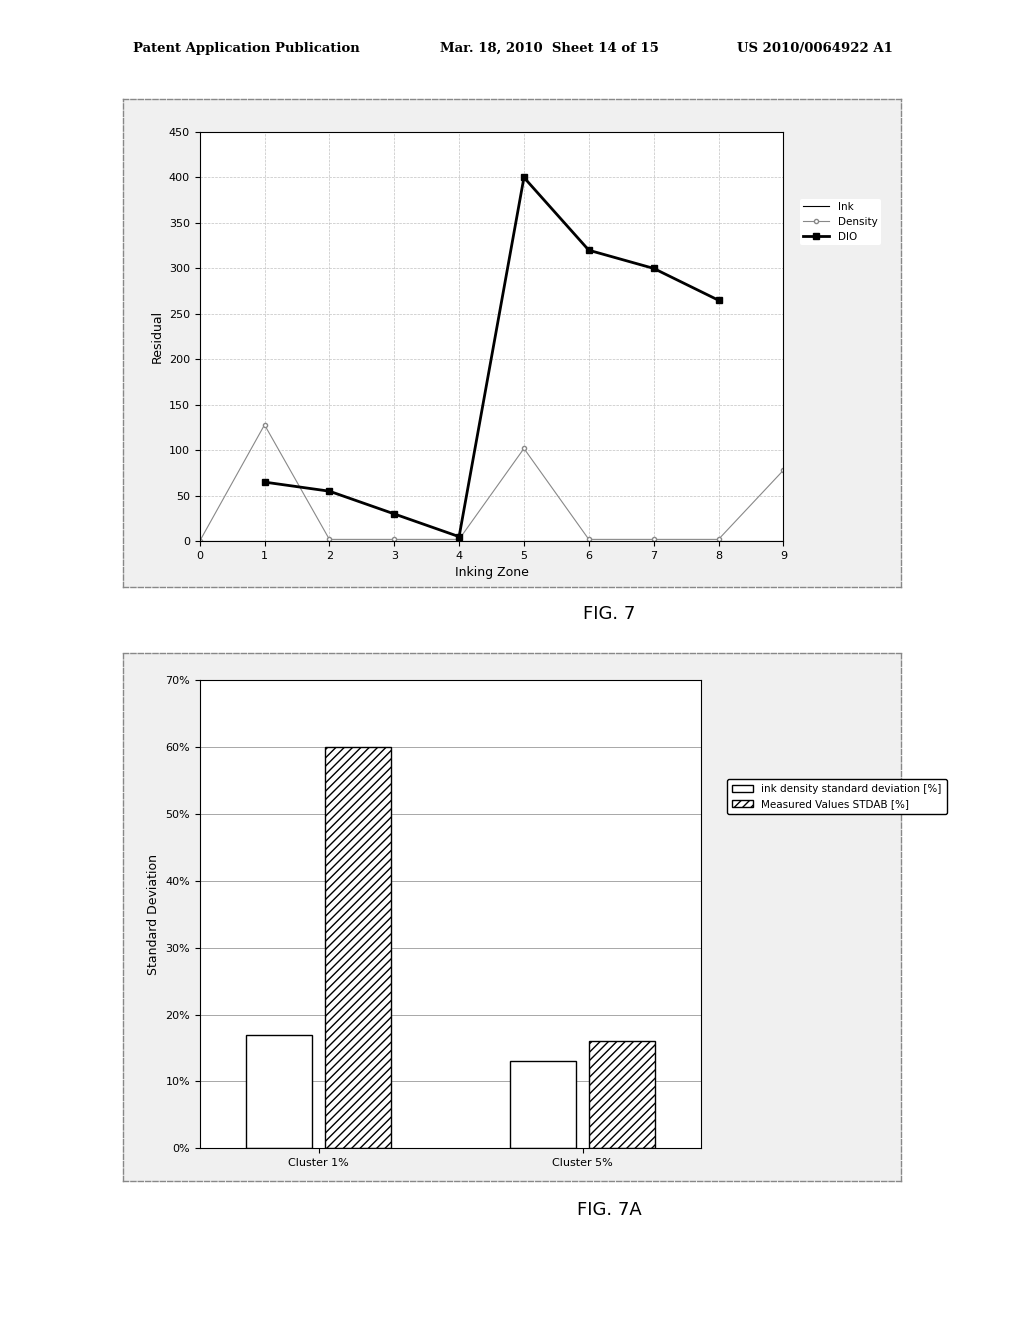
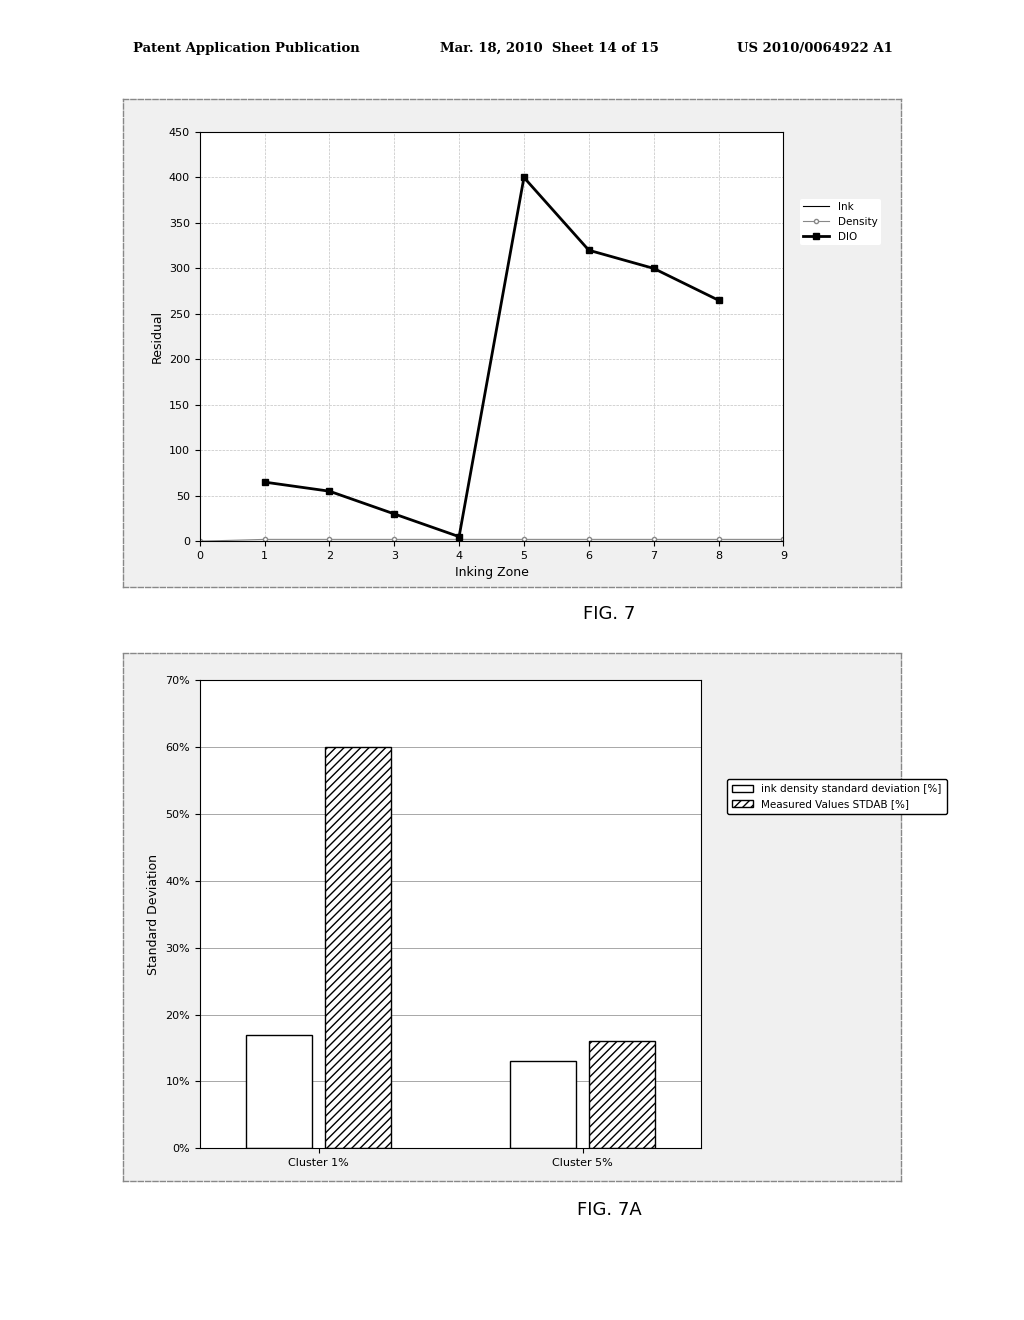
Density/1: 128 -> 2
Density/5: 102 -> 2
Density/9: 78 -> 2
